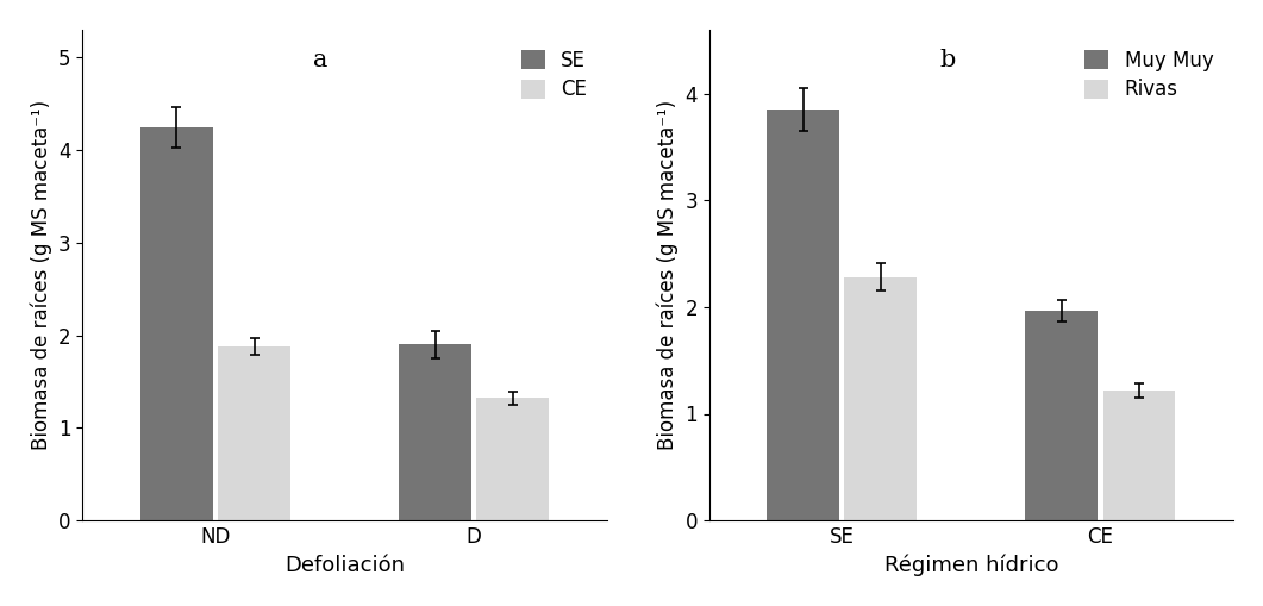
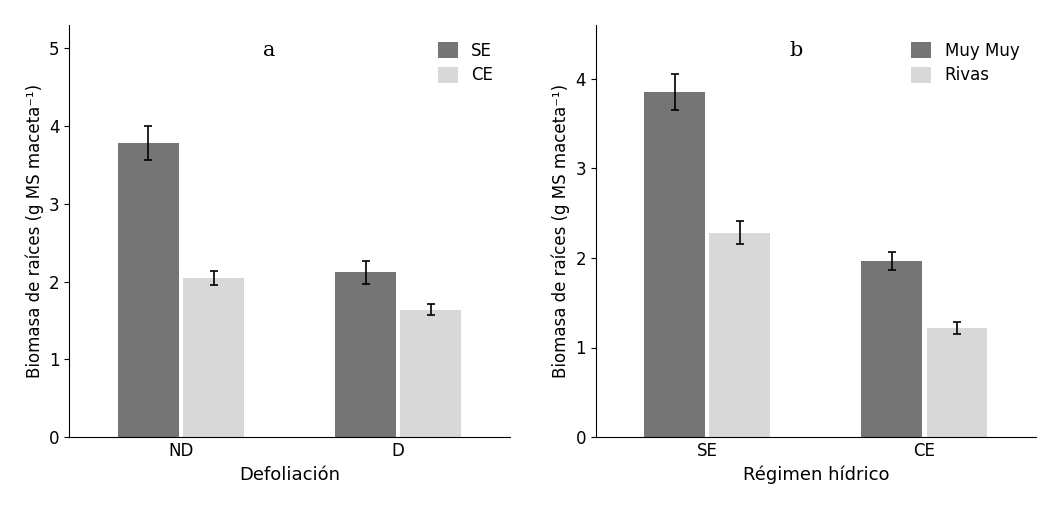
SE/ND: 4.25 -> 3.78
CE/ND: 1.88 -> 2.04
SE/D: 1.90 -> 2.12
CE/D: 1.32 -> 1.64
